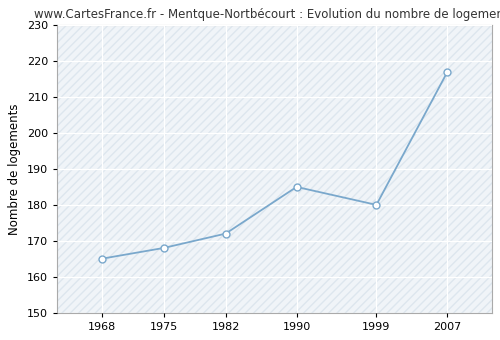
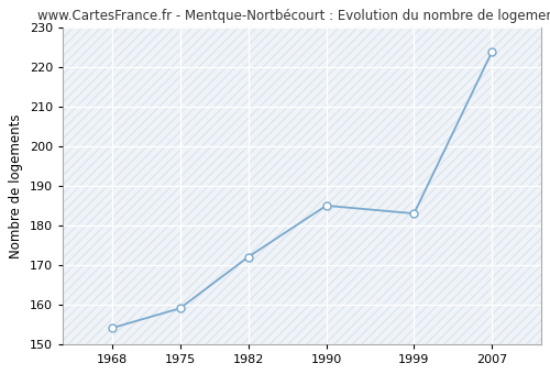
1968: 165 -> 154
1975: 168 -> 159
1999: 180 -> 183
2007: 217 -> 224
